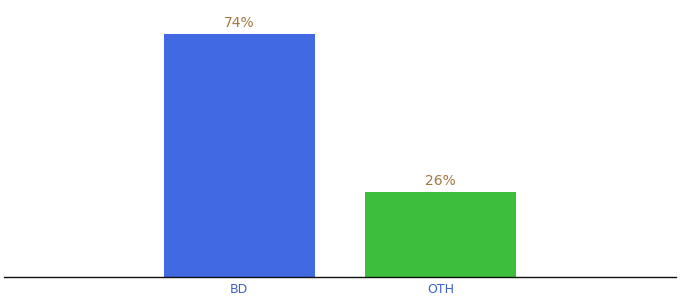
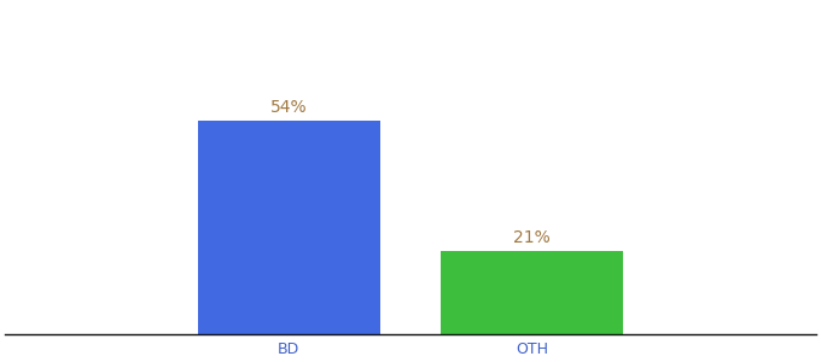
BD: 74% -> 54%
OTH: 26% -> 21%
